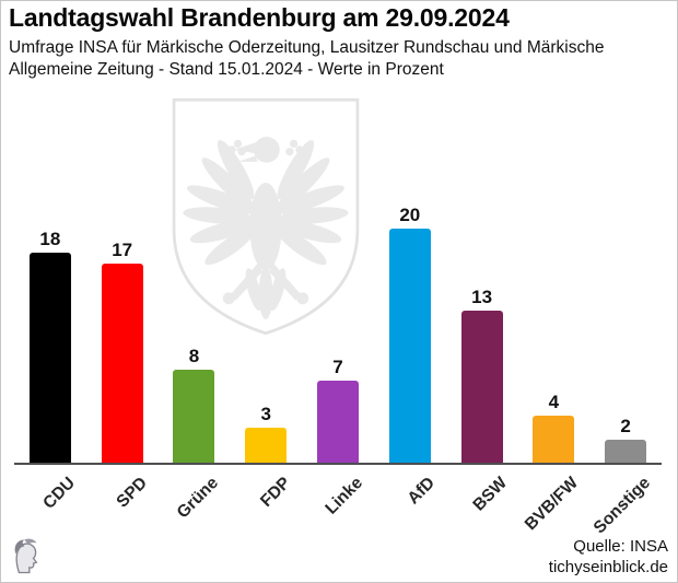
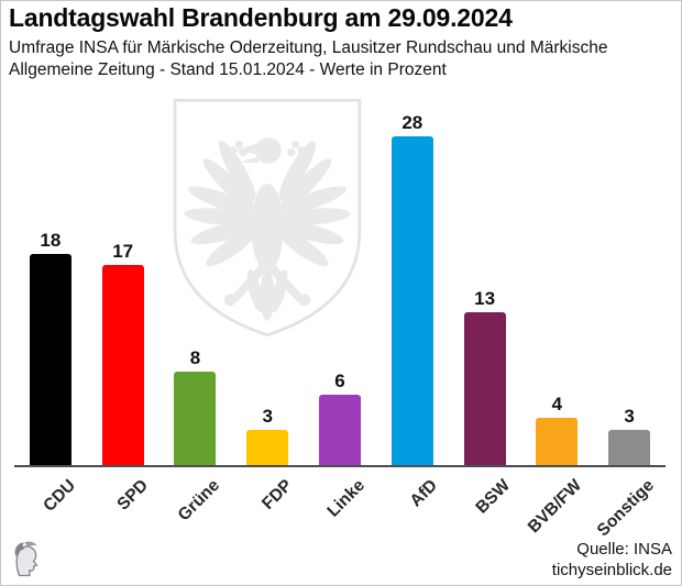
Linke: 7 -> 6
AfD: 20 -> 28
Sonstige: 2 -> 3
